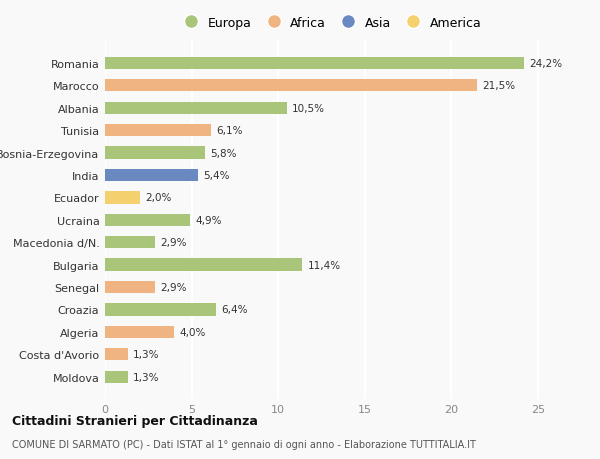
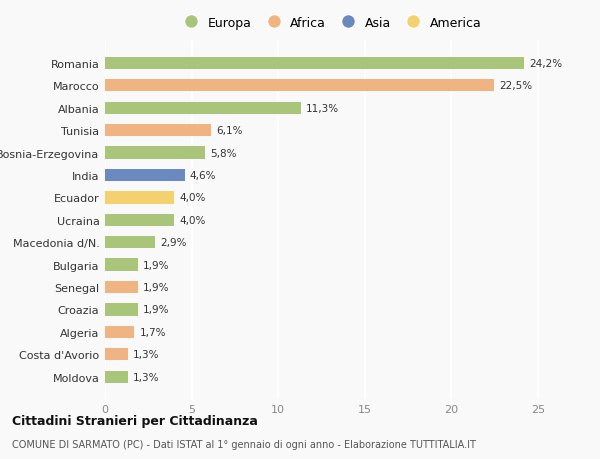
Marocco: 21,5% -> 22,5%
Albania: 10,5% -> 11,3%
India: 5,4% -> 4,6%
Ecuador: 2,0% -> 4,0%
Ucraina: 4,9% -> 4,0%
Bulgaria: 11,4% -> 1,9%
Senegal: 2,9% -> 1,9%
Croazia: 6,4% -> 1,9%
Algeria: 4,0% -> 1,7%
